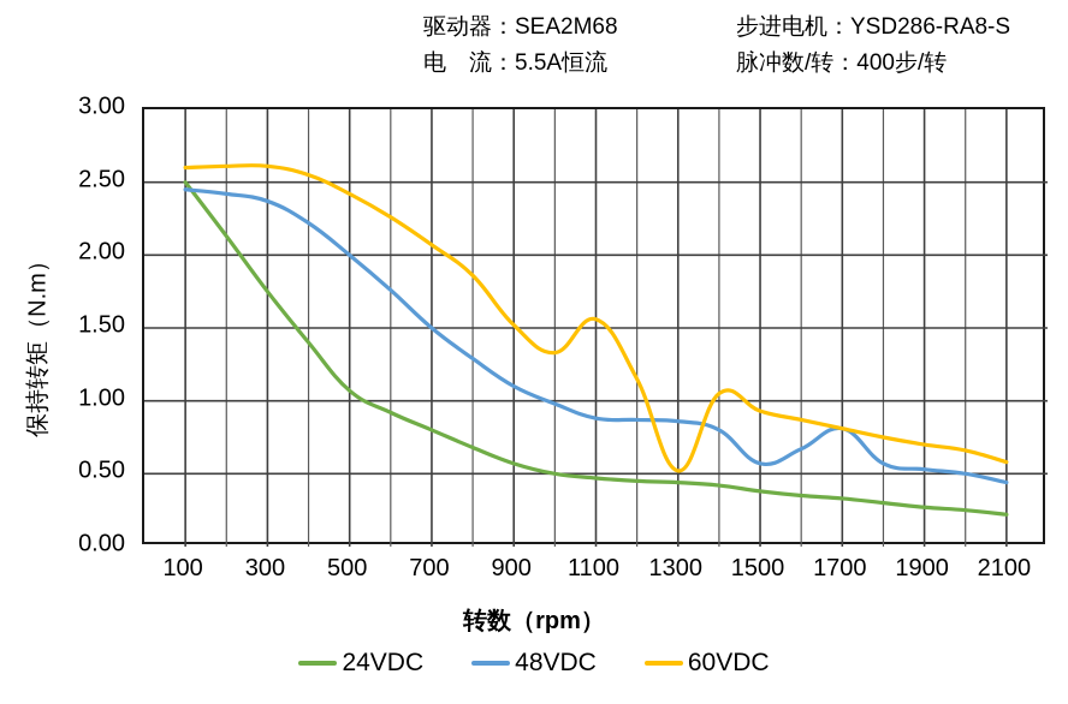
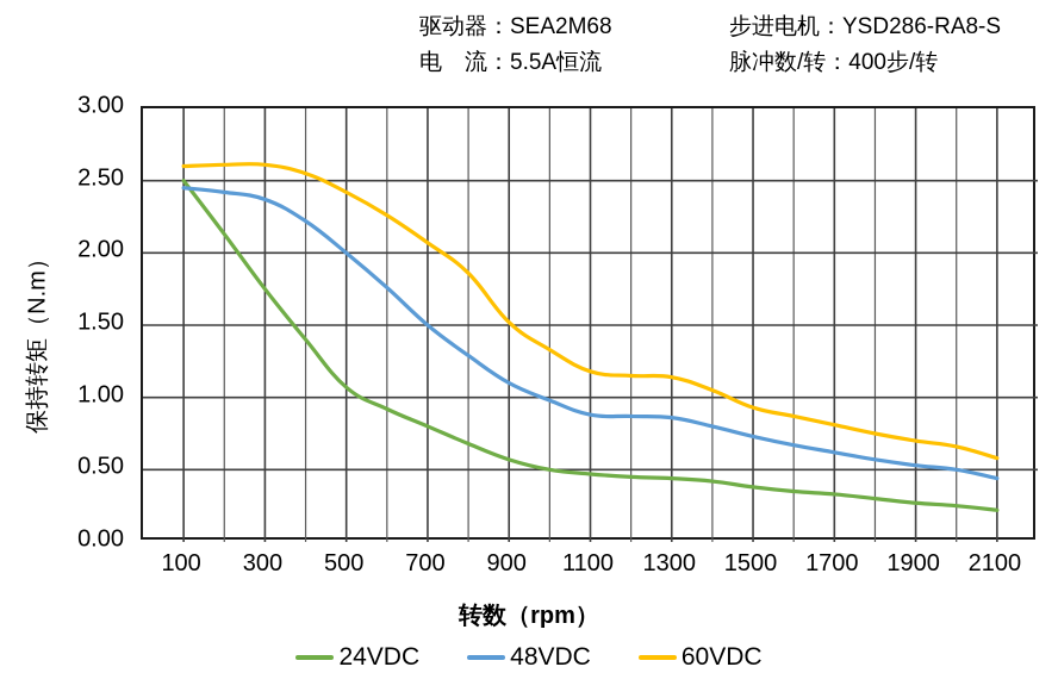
60VDC/1100: 1.56 -> 1.18
60VDC/1300: 0.52 -> 1.14
48VDC/1500: 0.57 -> 0.73
48VDC/1700: 0.81 -> 0.62
